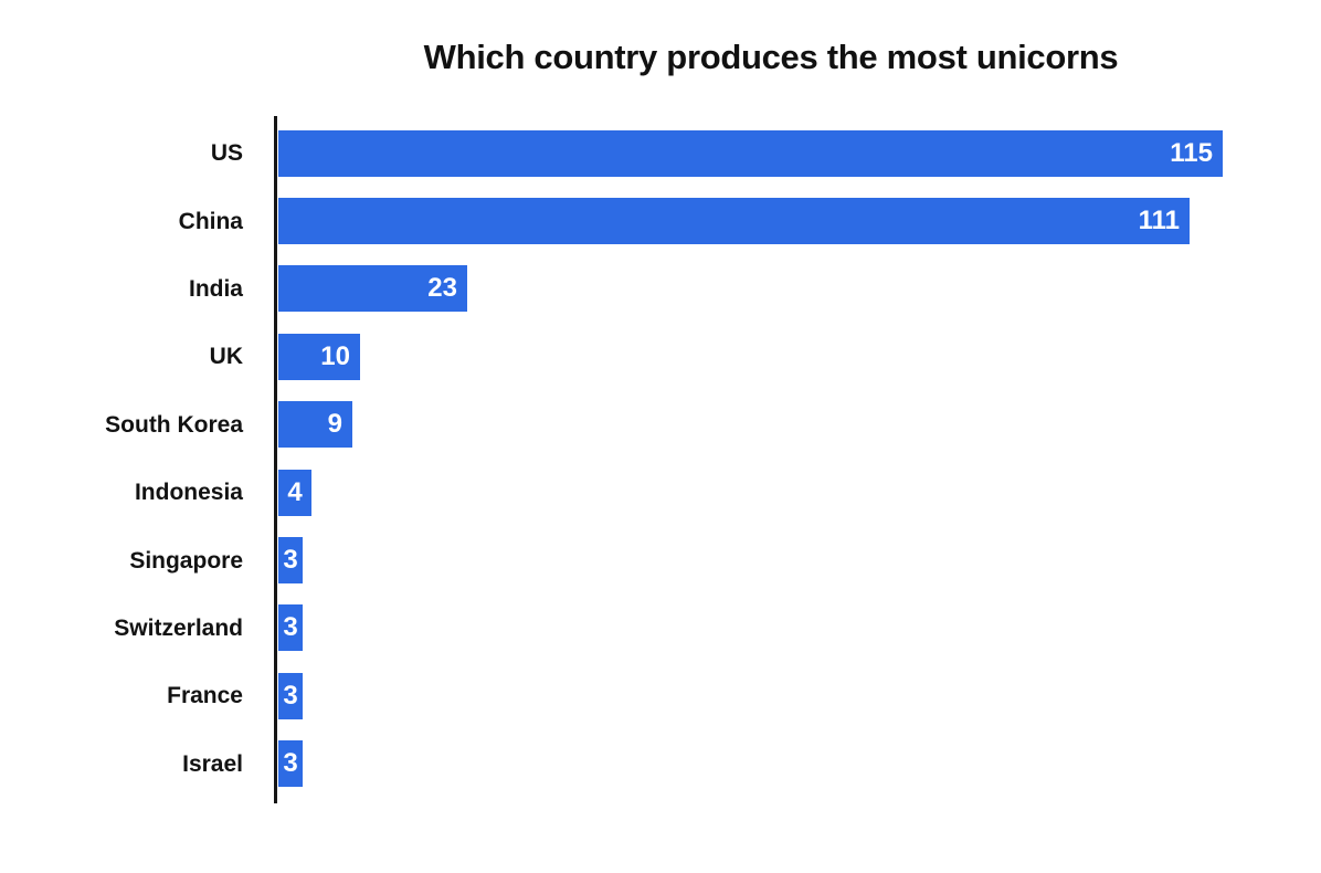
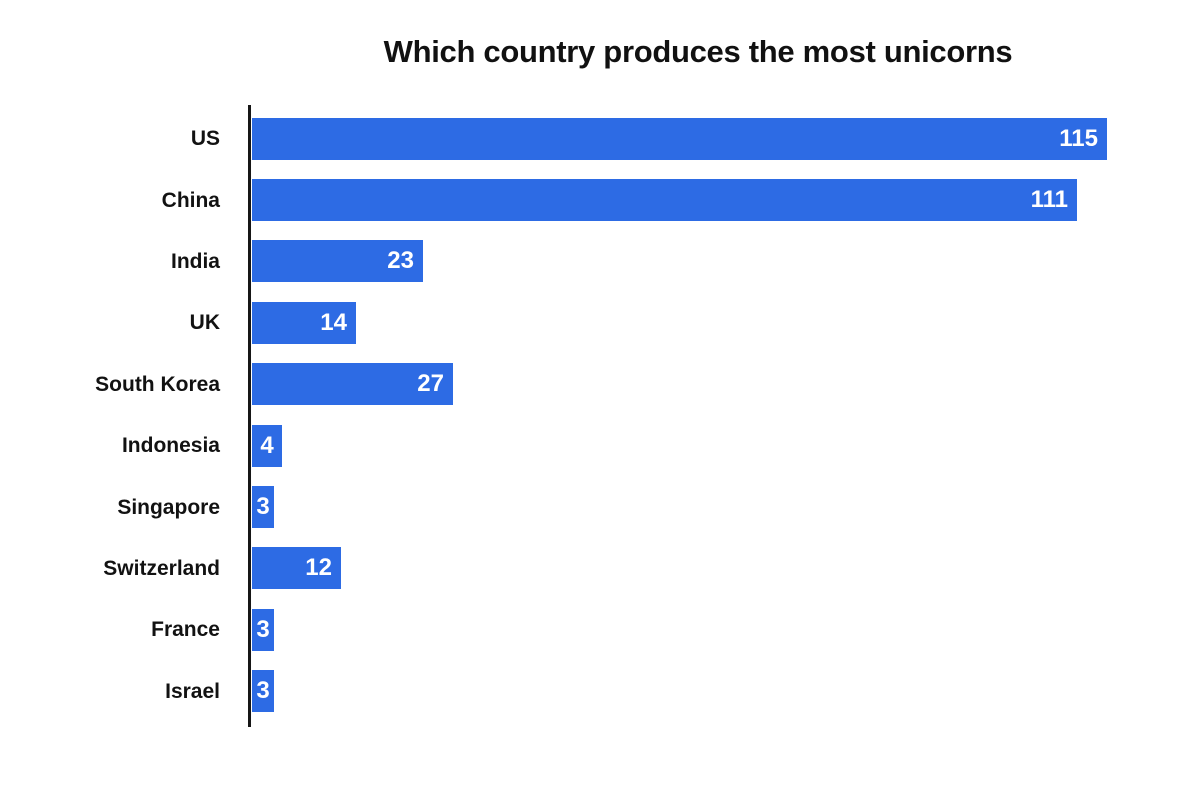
UK: 10 -> 14
South Korea: 9 -> 27
Switzerland: 3 -> 12
